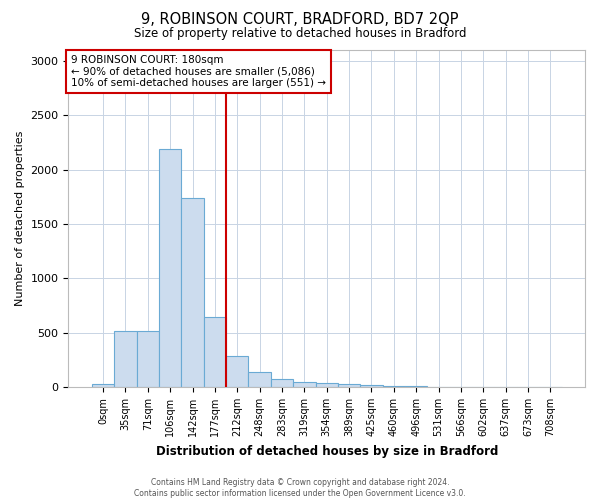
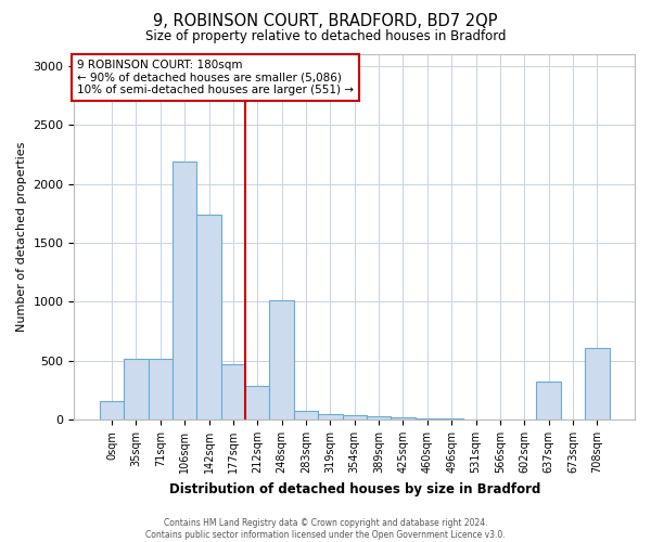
0sqm: 30 -> 160
177sqm: 640 -> 470
248sqm: 140 -> 1010
637sqm: 0 -> 320
708sqm: 0 -> 610
